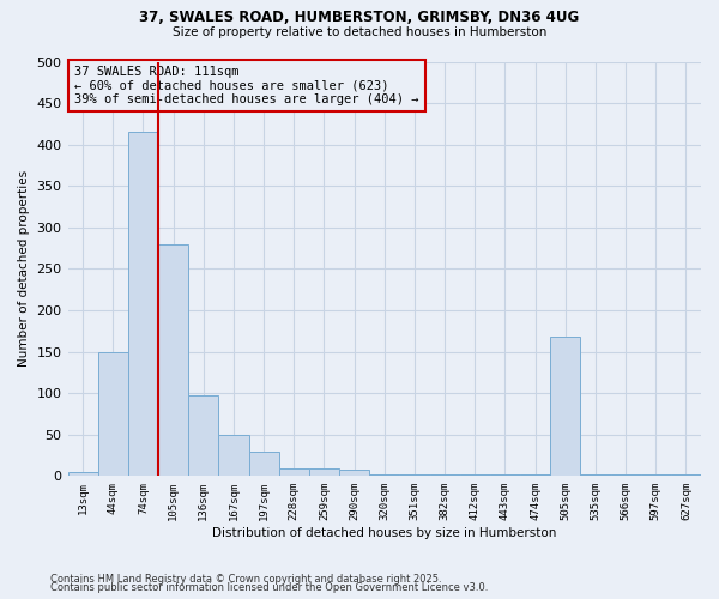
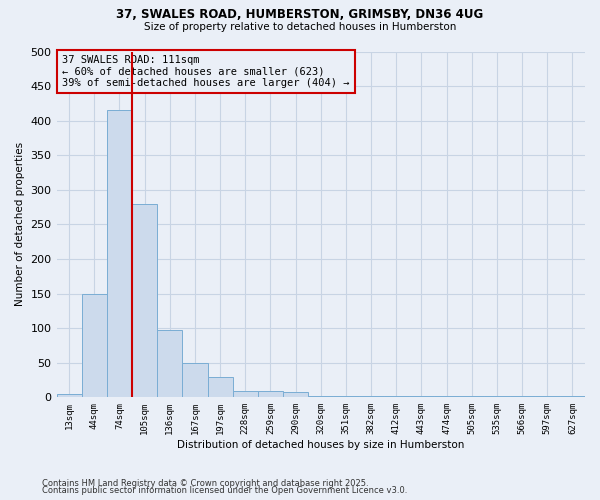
505sqm: 168 -> 2
